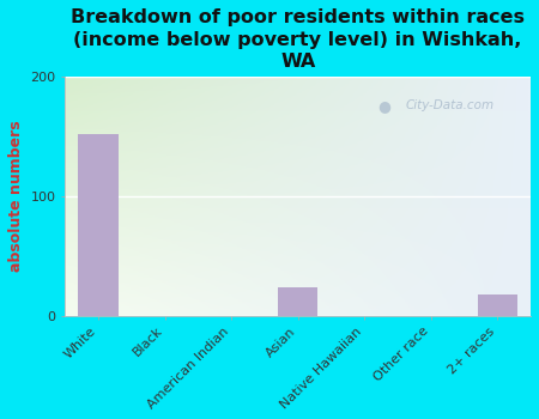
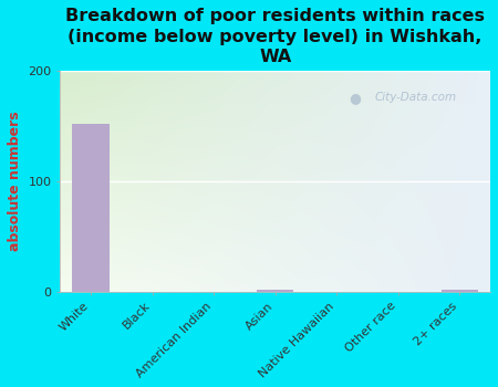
Asian: 24 -> 2
2+ races: 18 -> 2
